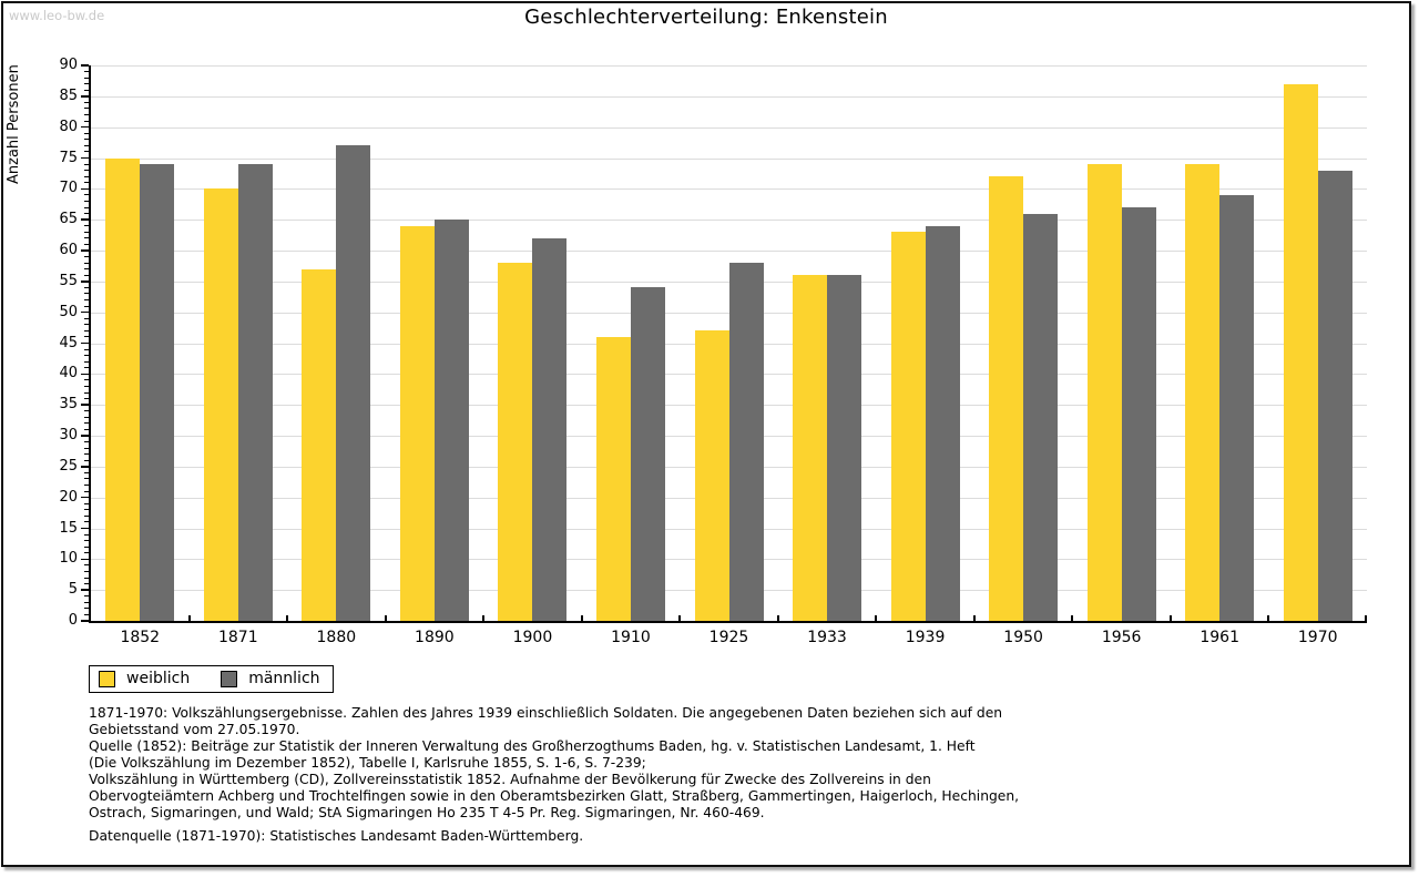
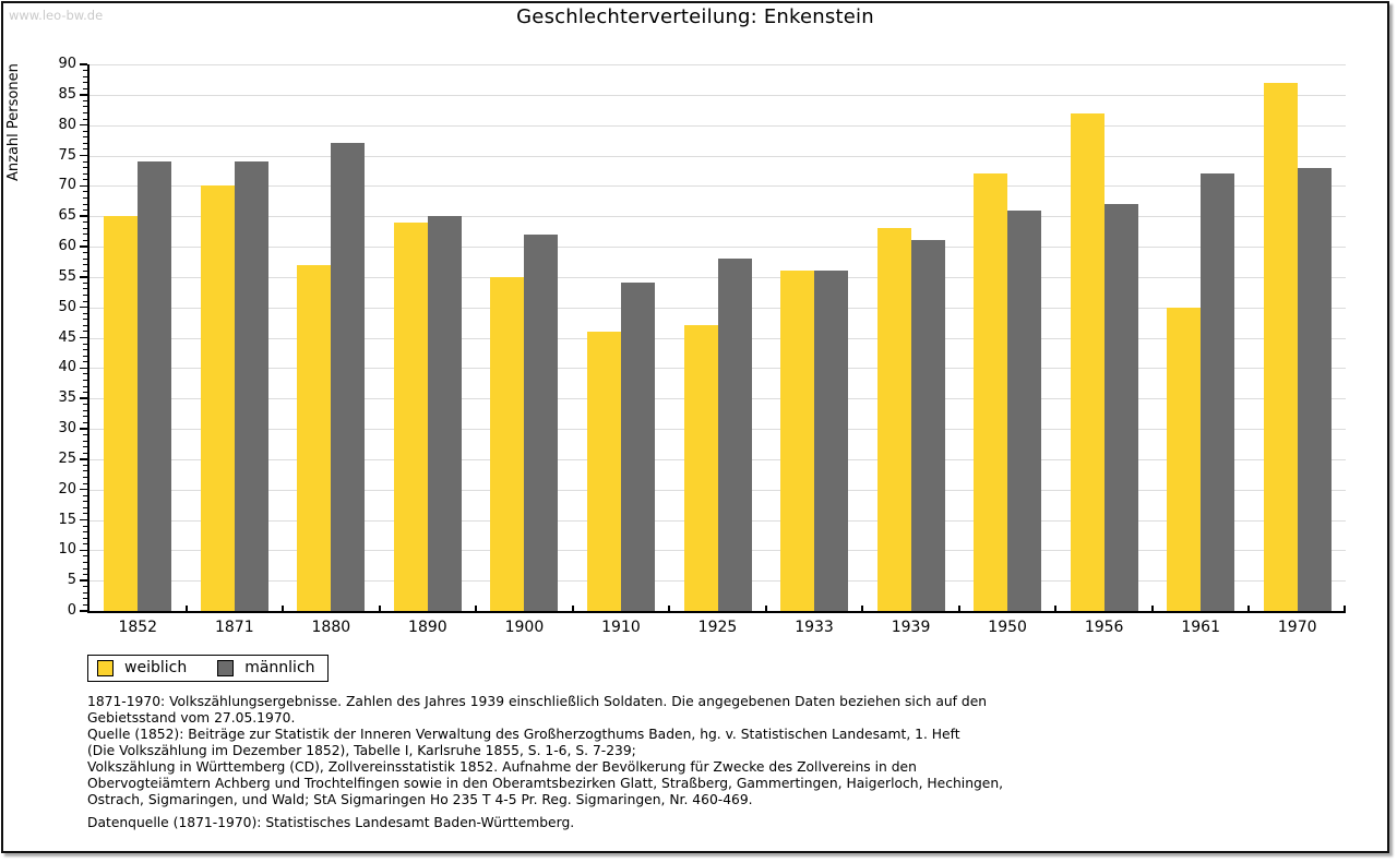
weiblich/1852: 75 -> 65
weiblich/1900: 58 -> 55
männlich/1939: 64 -> 61
weiblich/1956: 74 -> 82
weiblich/1961: 74 -> 50
männlich/1961: 69 -> 72
